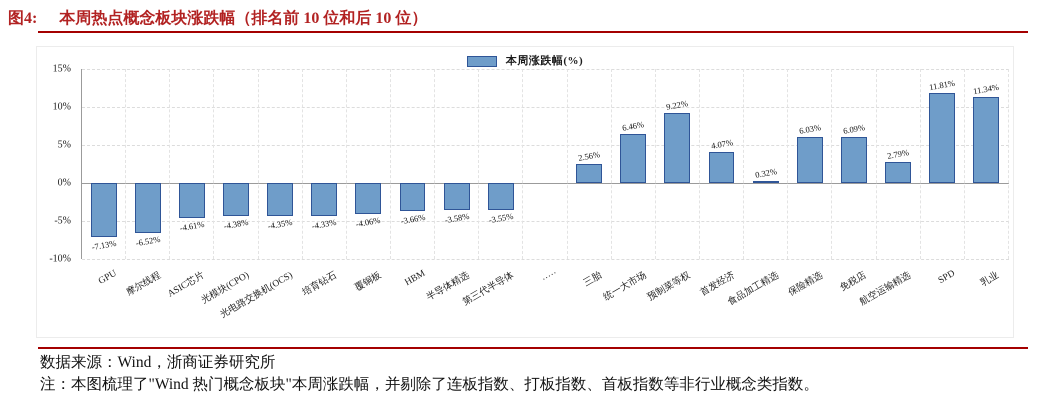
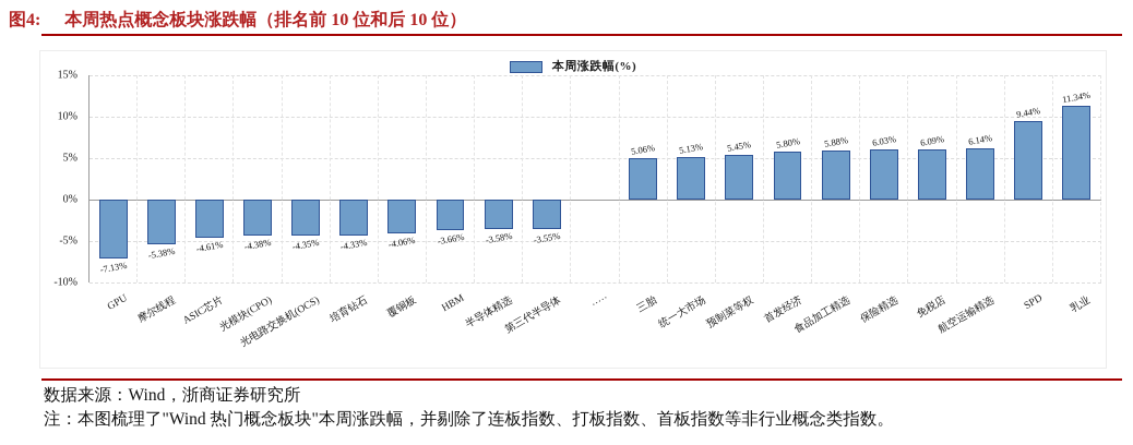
摩尔线程: -6.52% -> -5.38%
三胎: 2.56% -> 5.06%
统一大市场: 6.46% -> 5.13%
预制菜等权: 9.22% -> 5.45%
首发经济: 4.07% -> 5.80%
食品加工精选: 0.32% -> 5.88%
航空运输精选: 2.79% -> 6.14%
SPD: 11.81% -> 9.44%
